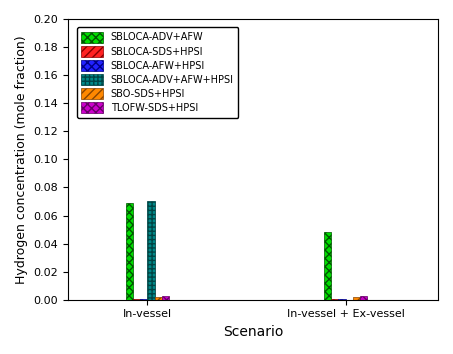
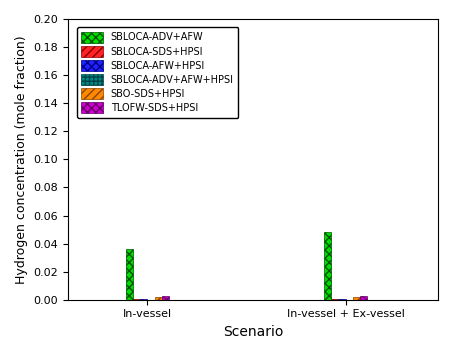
SBLOCA-ADV+AFW/In-vessel: 0.069 -> 0.036
SBLOCA-ADV+AFW+HPSI/In-vessel: 0.070 -> 0.000
